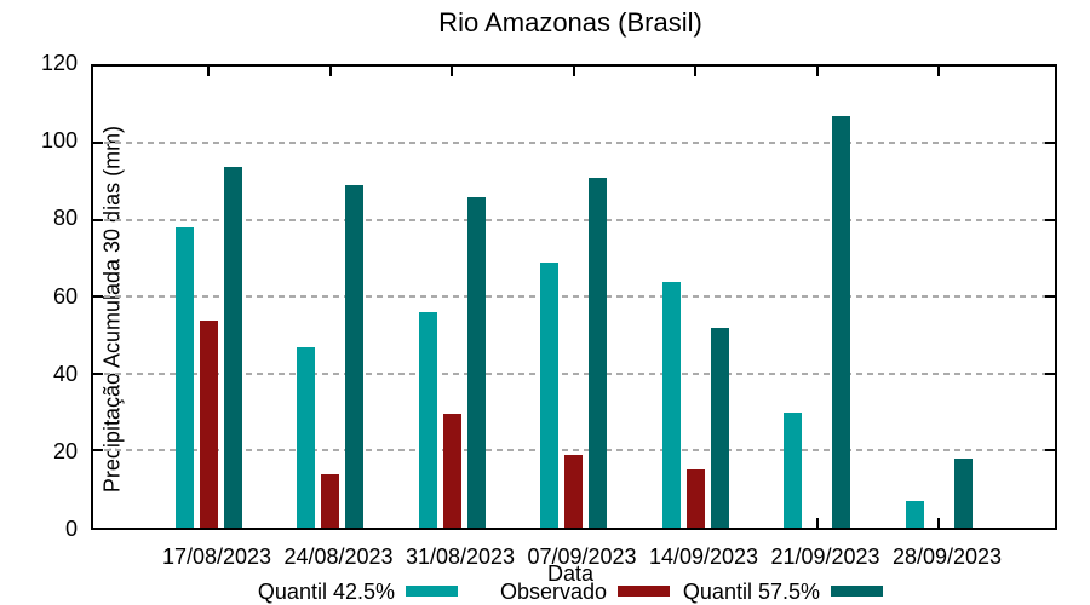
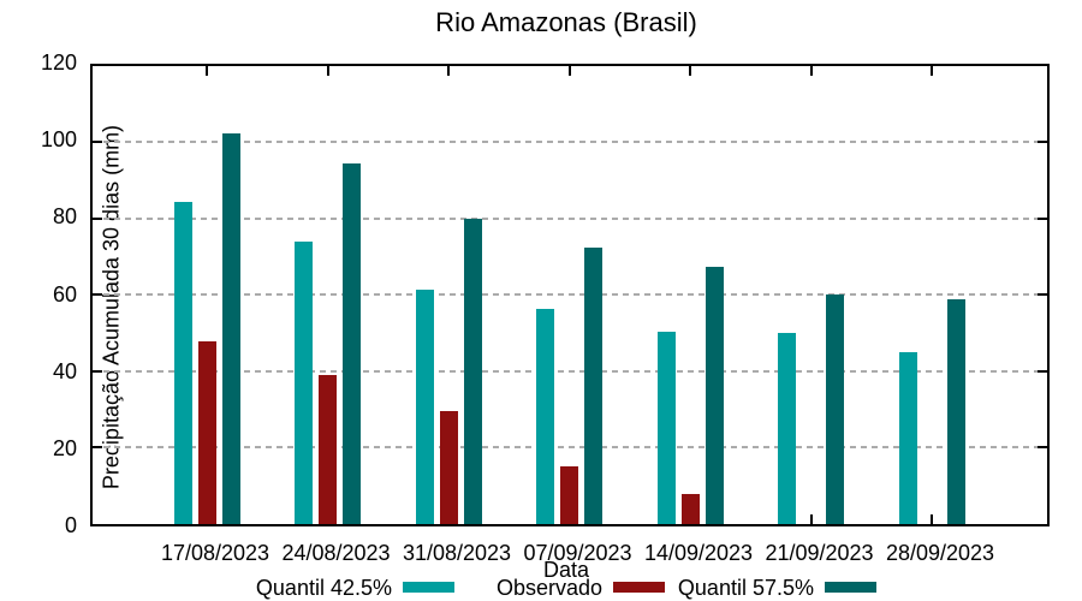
Quantil 42.5%/17/08/2023: 78 -> 84
Observado/17/08/2023: 54 -> 48
Quantil 57.5%/17/08/2023: 94 -> 102
Quantil 42.5%/24/08/2023: 47 -> 74
Observado/24/08/2023: 14 -> 39
Quantil 57.5%/24/08/2023: 89 -> 94
Quantil 42.5%/31/08/2023: 56 -> 62
Quantil 57.5%/31/08/2023: 86 -> 80
Quantil 42.5%/07/09/2023: 69 -> 56
Observado/07/09/2023: 19 -> 15
Quantil 57.5%/07/09/2023: 91 -> 72
Quantil 42.5%/14/09/2023: 64 -> 50
Observado/14/09/2023: 15 -> 8
Quantil 57.5%/14/09/2023: 52 -> 68
Quantil 42.5%/21/09/2023: 30 -> 50
Quantil 57.5%/21/09/2023: 107 -> 60
Quantil 42.5%/28/09/2023: 7 -> 45
Quantil 57.5%/28/09/2023: 18 -> 59
